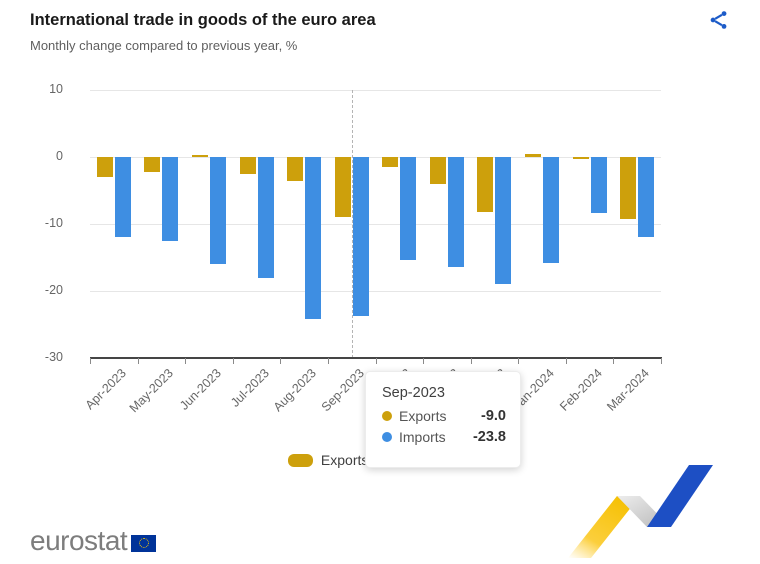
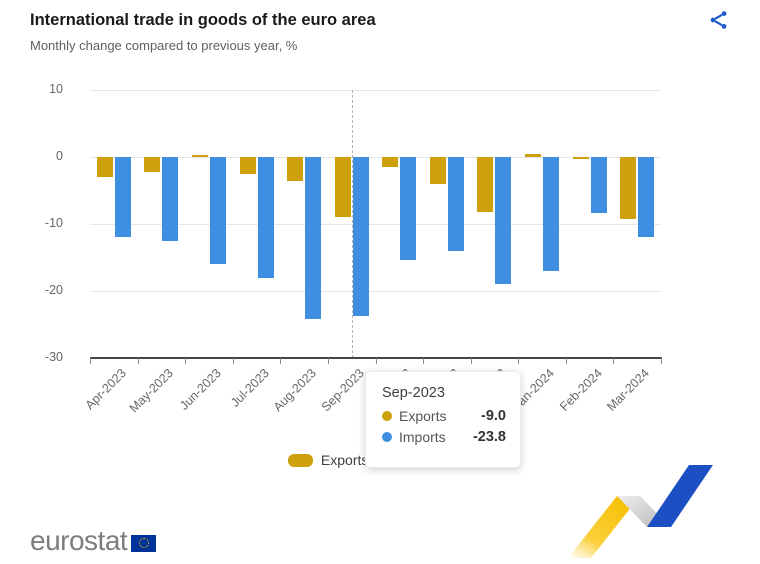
Imports/Nov-2023: -16 -> -14
Imports/Jan-2024: -16 -> -17
